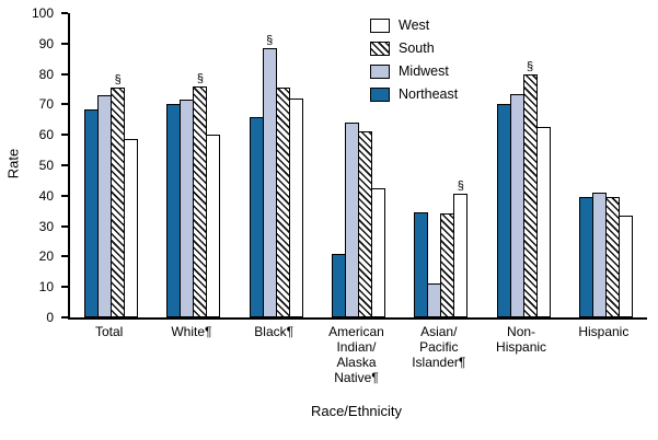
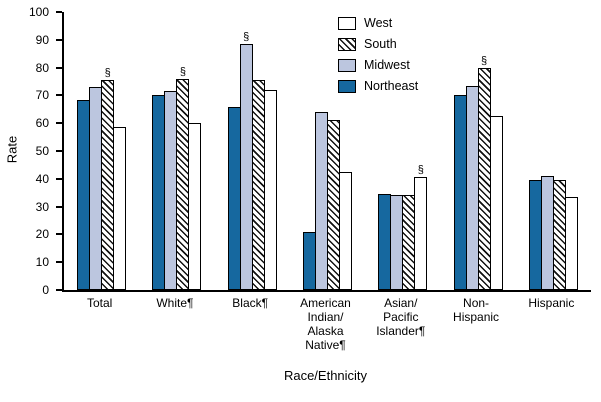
Midwest/Asian/ Pacific Islander¶: 11 -> 34
